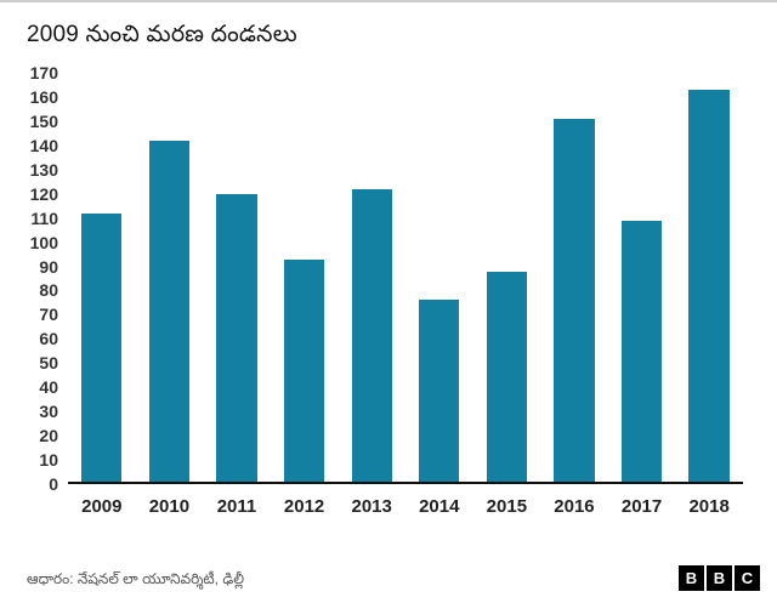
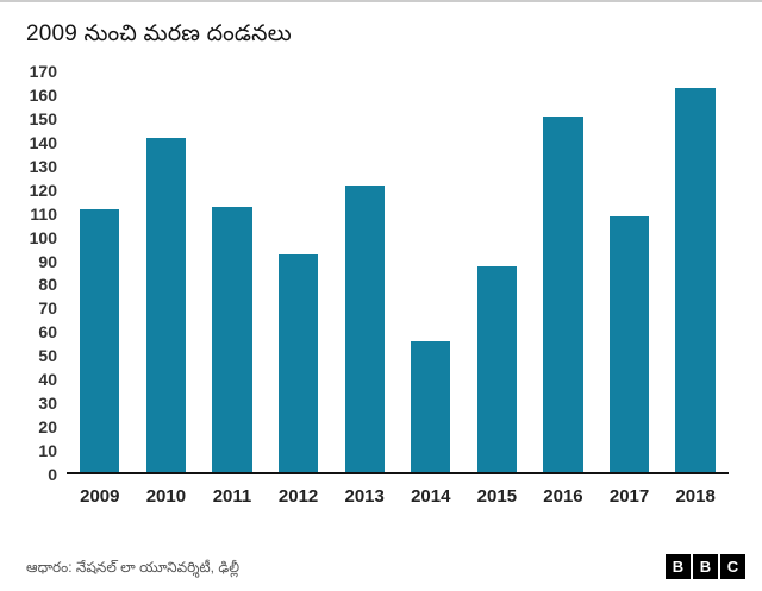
2011: 119 -> 112
2014: 75 -> 55
